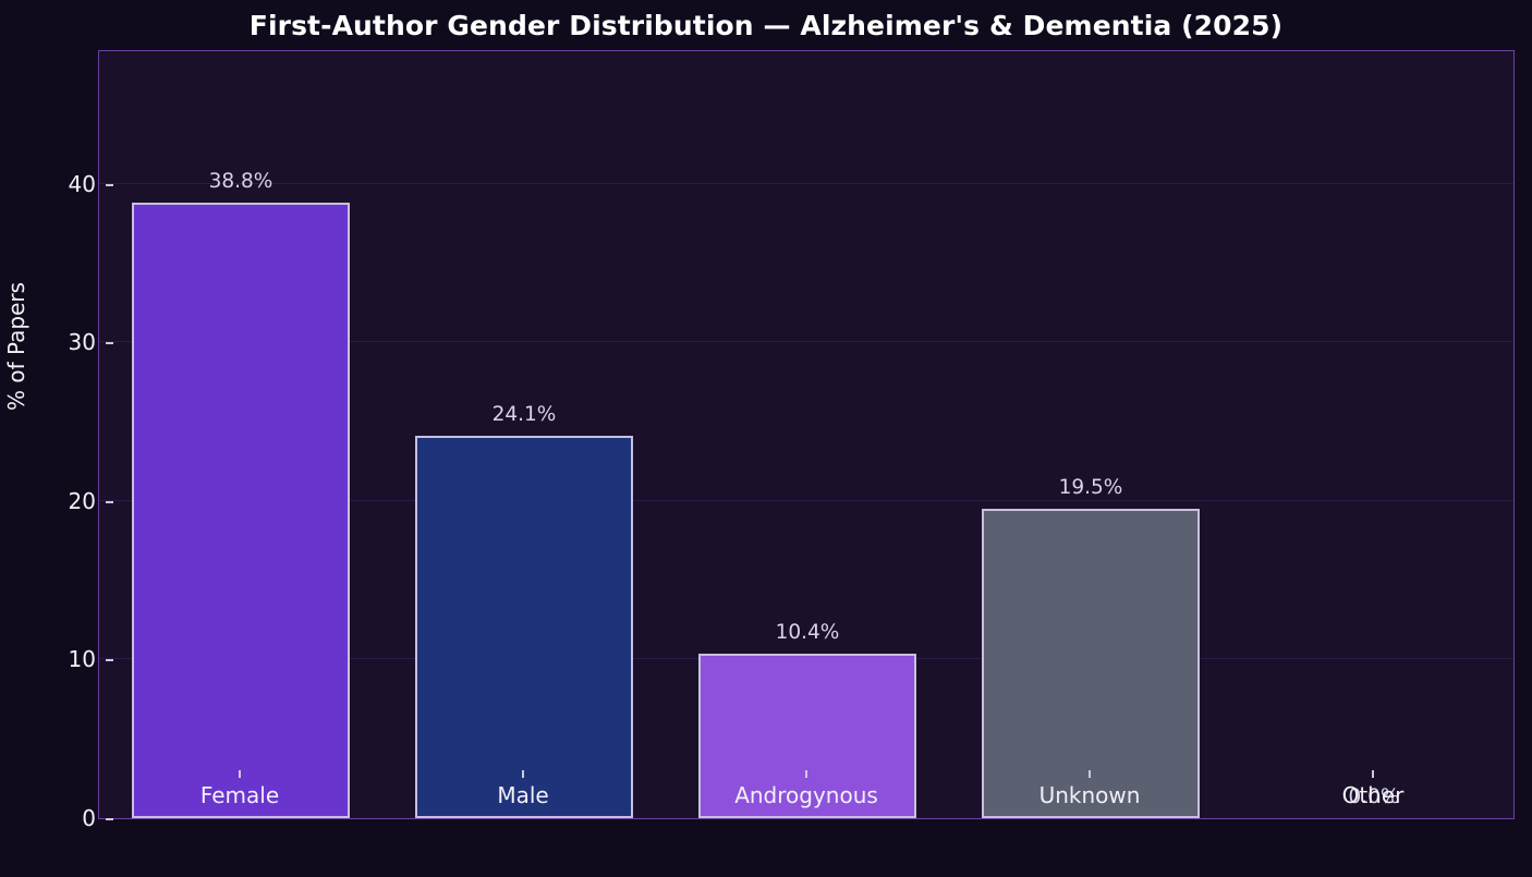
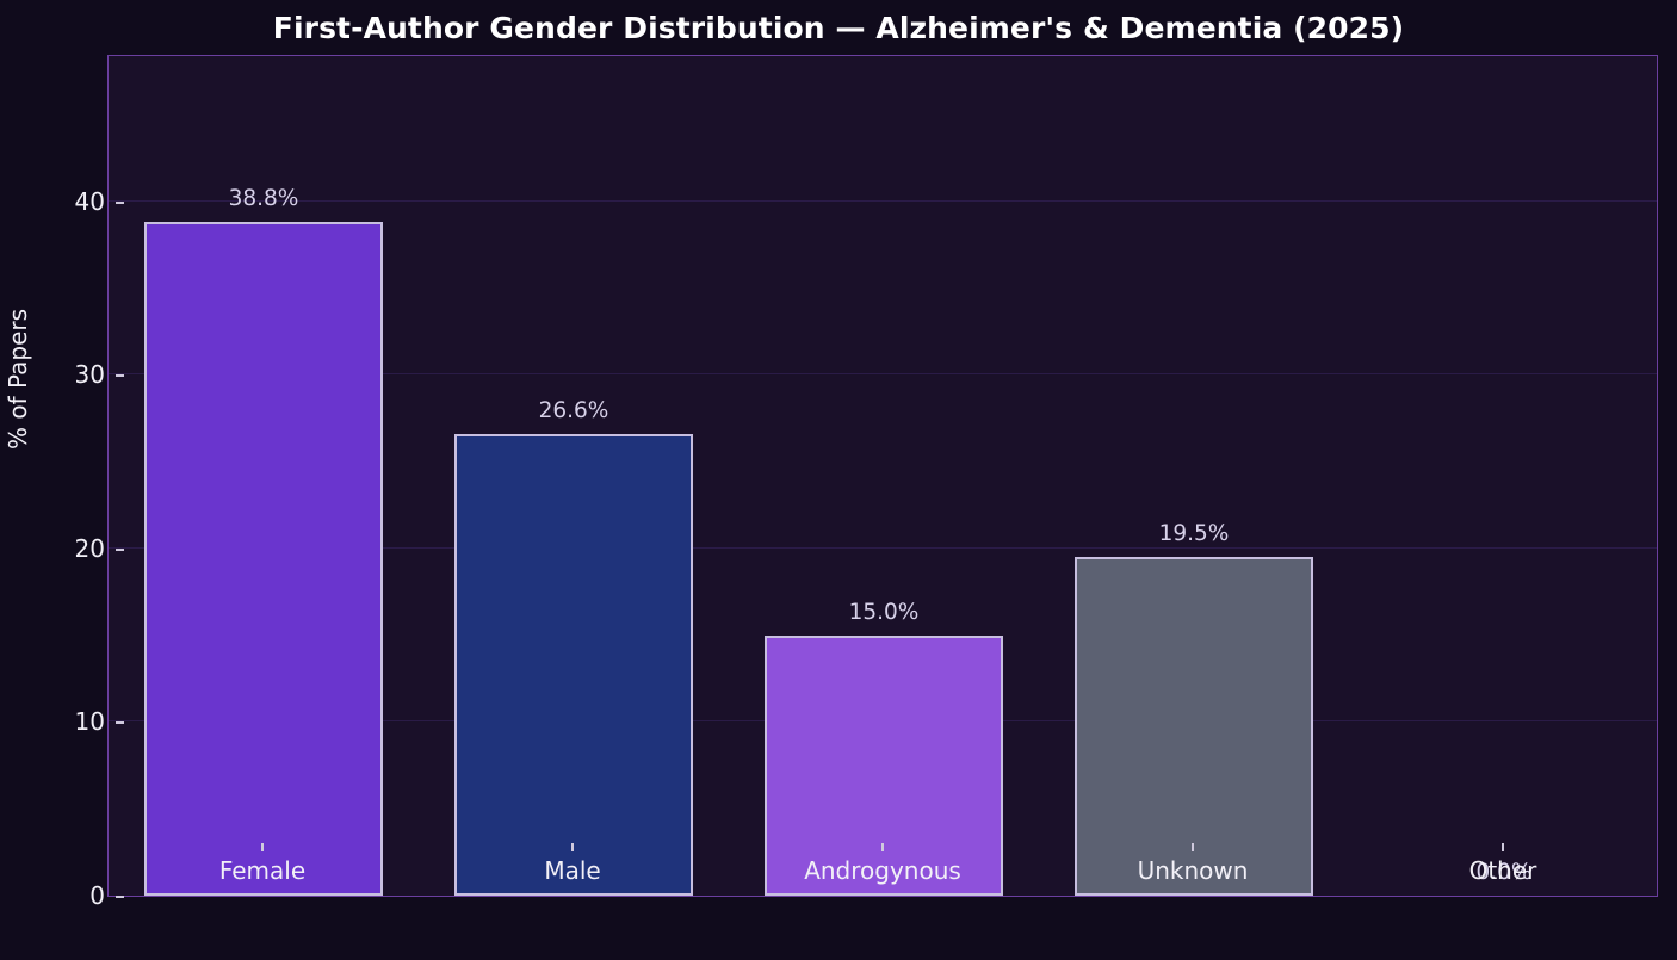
Male: 24.1% -> 26.6%
Androgynous: 10.4% -> 15.0%
